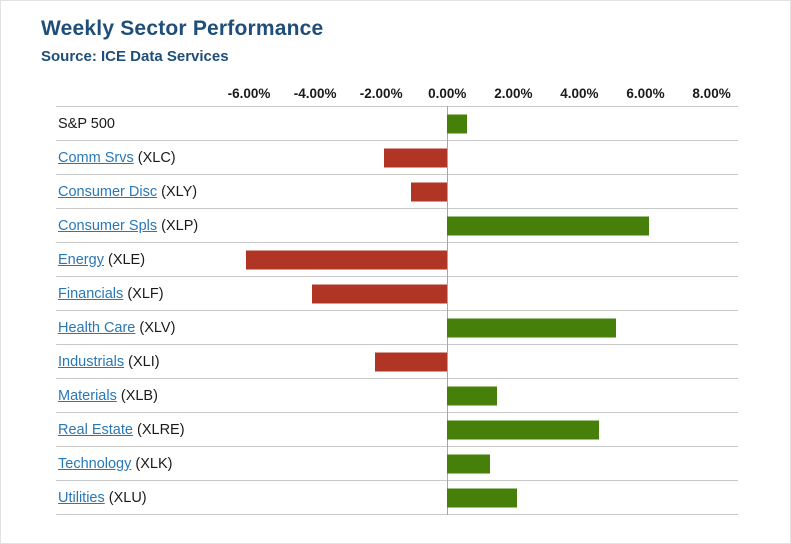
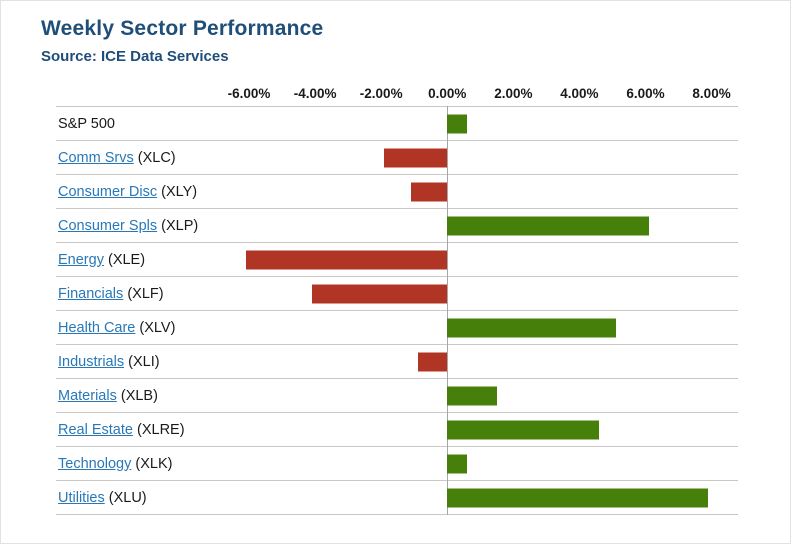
Industrials: -2.2% -> -0.9%
Technology: 1.3% -> 0.6%
Utilities: 2.1% -> 7.9%
